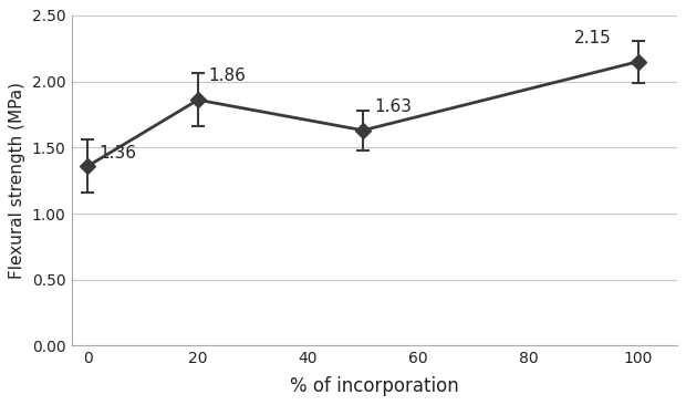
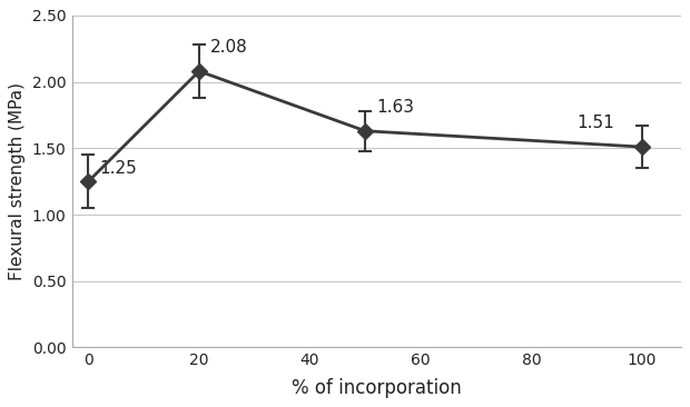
0: 1.36 -> 1.25
20: 1.86 -> 2.08
100: 2.15 -> 1.51
